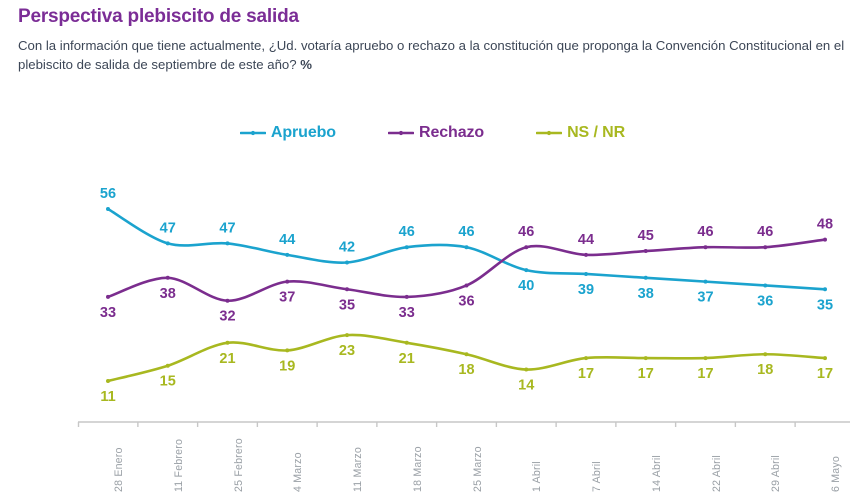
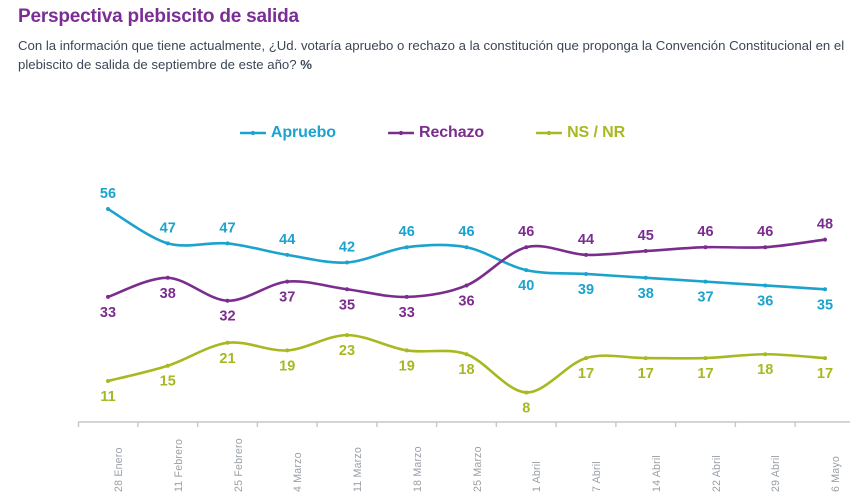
NS / NR/18 Marzo: 21 -> 19
NS / NR/1 Abril: 14 -> 8
